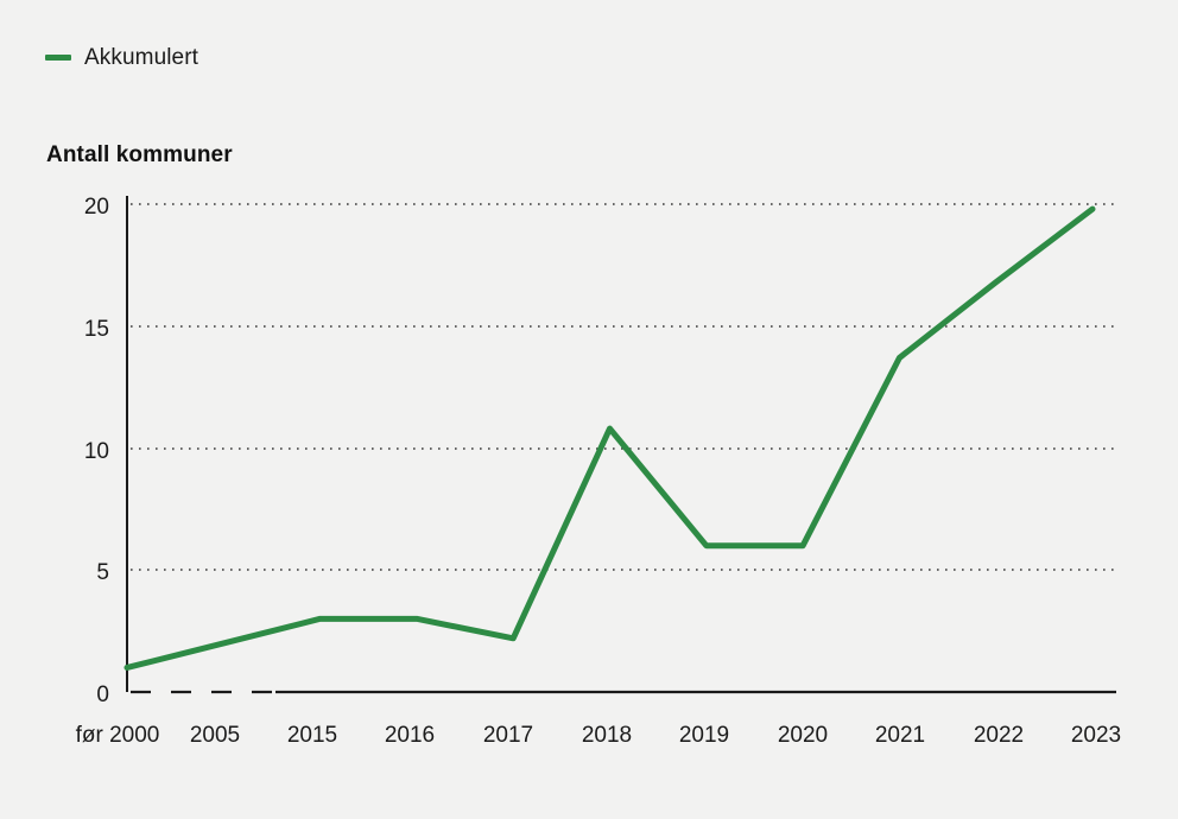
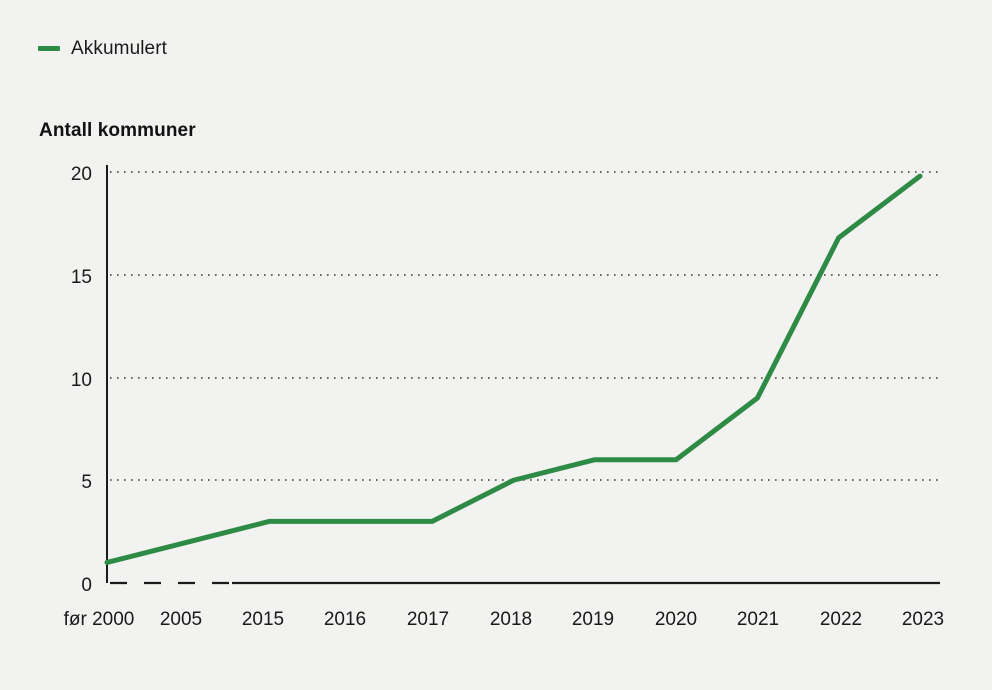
2017: 2.2 -> 3.0
2018: 10.8 -> 5.0
2021: 13.7 -> 9.0
